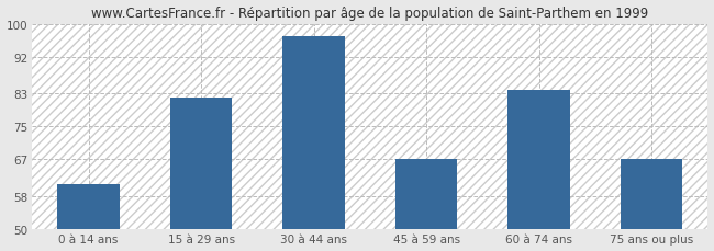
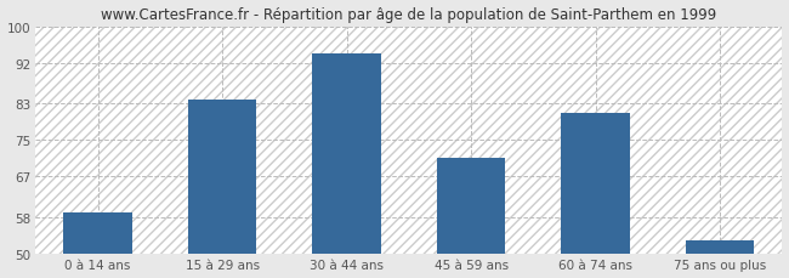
0 à 14 ans: 61 -> 59
15 à 29 ans: 82 -> 84
30 à 44 ans: 97 -> 94
45 à 59 ans: 67 -> 71
60 à 74 ans: 84 -> 81
75 ans ou plus: 67 -> 53
